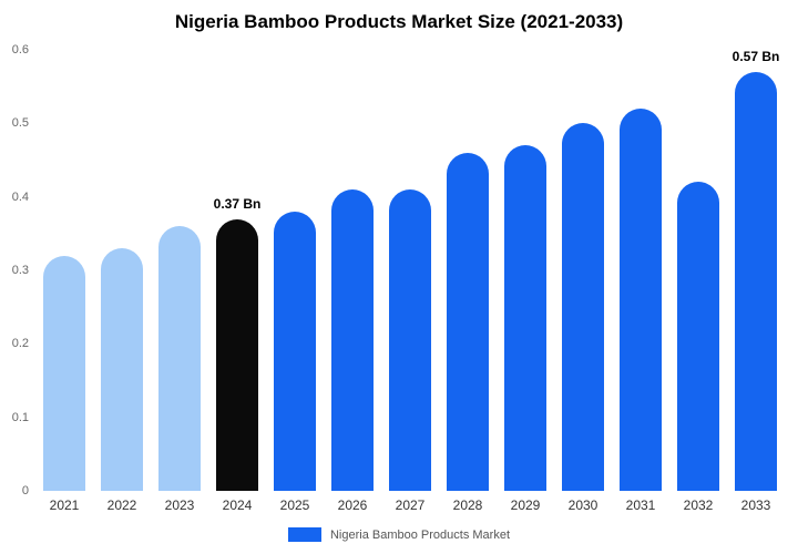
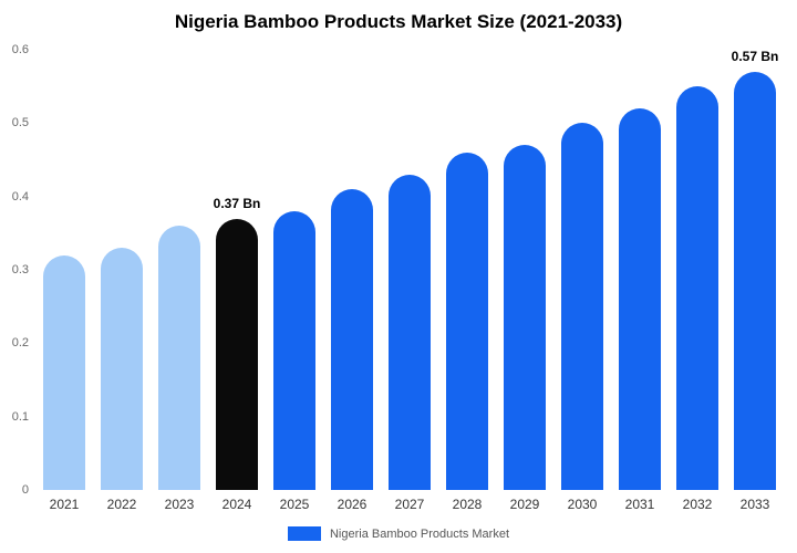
2027: 0.41 -> 0.43
2032: 0.42 -> 0.55
